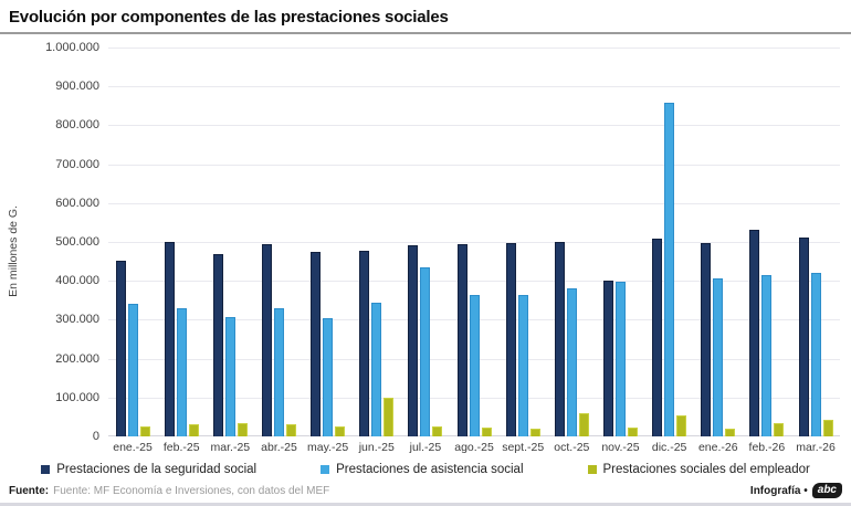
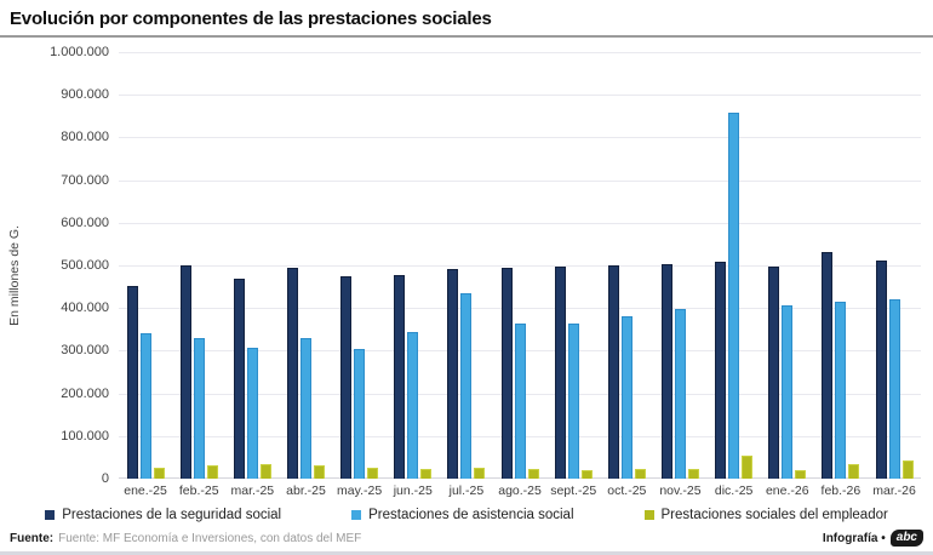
Prestaciones sociales del empleador/jun.-25: 100000 -> 20000
Prestaciones sociales del empleador/oct.-25: 60000 -> 20000
Prestaciones de la seguridad social/nov.-25: 400000 -> 500000
